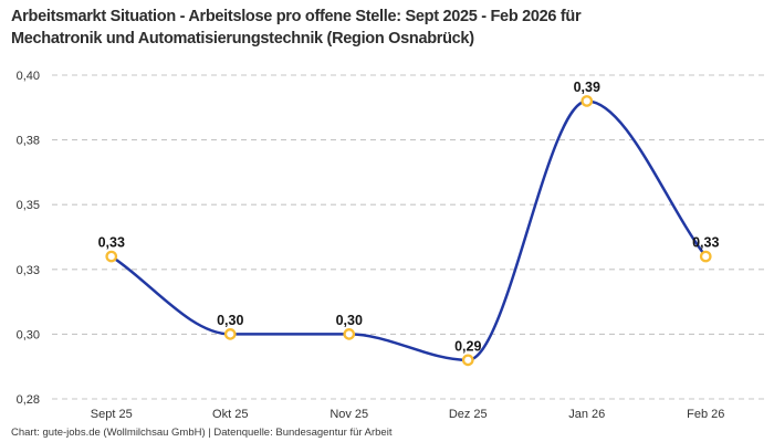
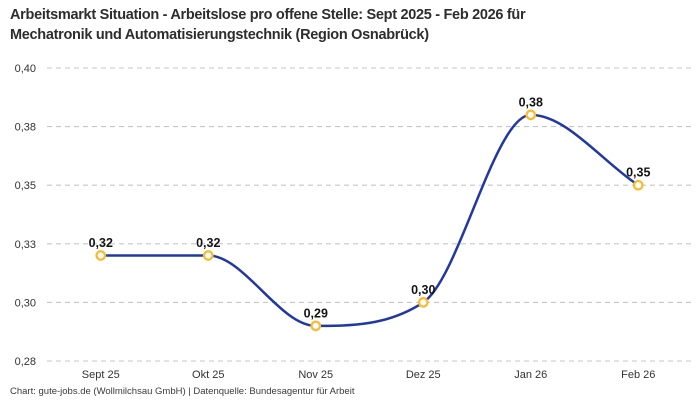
Sept 25: 0,33 -> 0,32
Okt 25: 0,30 -> 0,32
Nov 25: 0,30 -> 0,29
Dez 25: 0,29 -> 0,30
Jan 26: 0,39 -> 0,38
Feb 26: 0,33 -> 0,35
